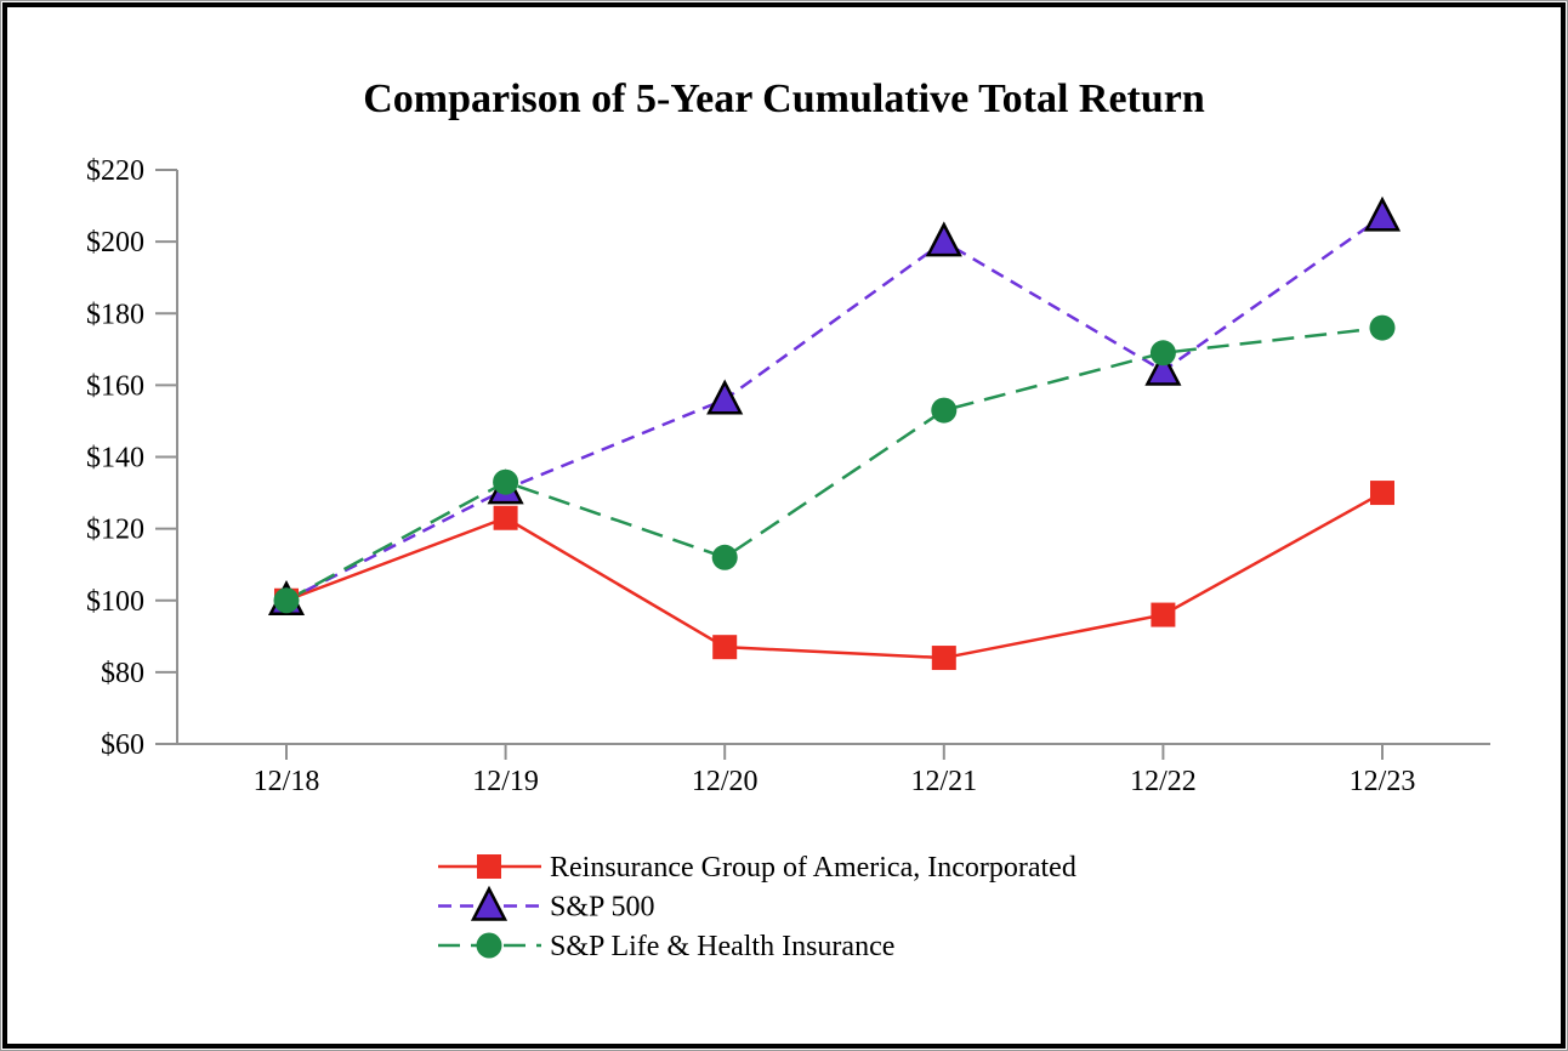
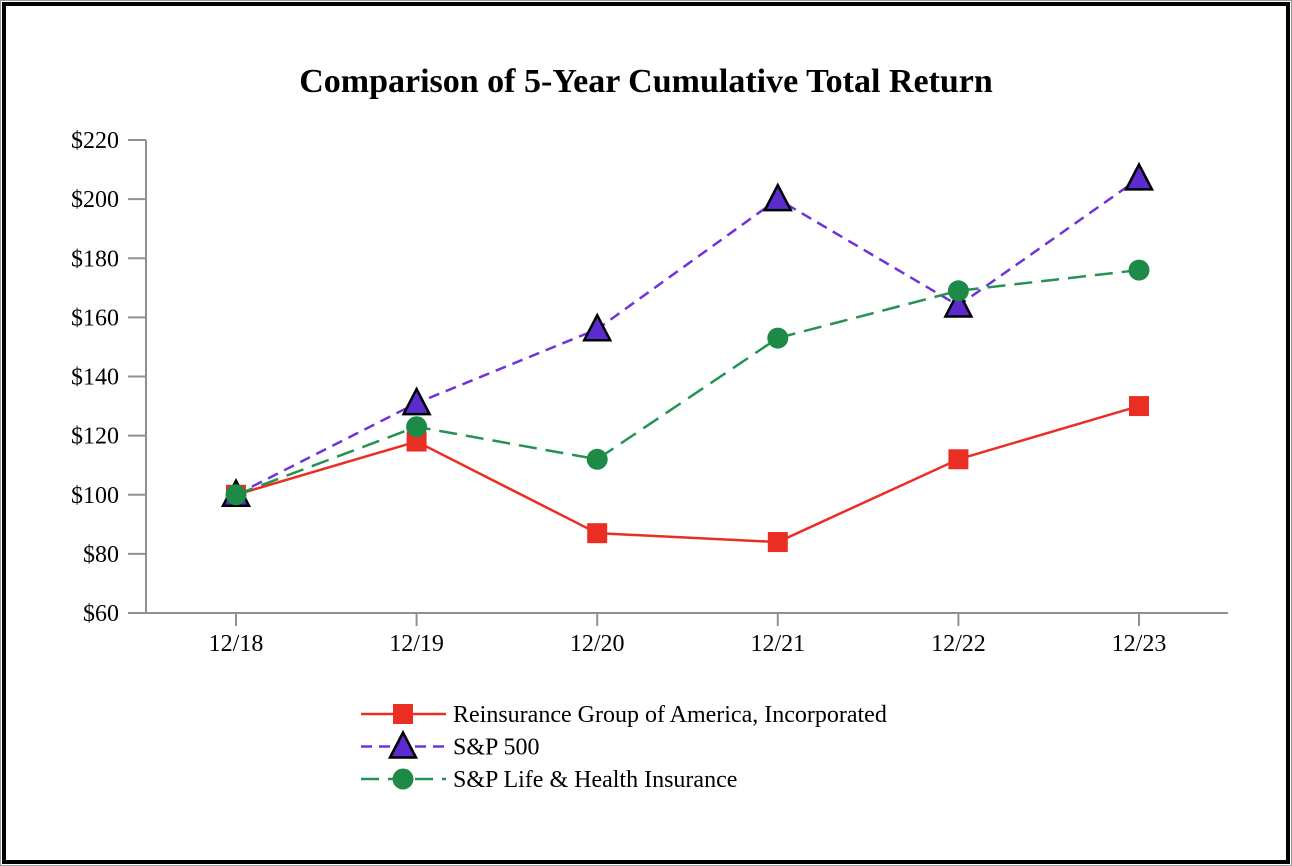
Reinsurance Group of America, Incorporated/12/19: $123 -> $118
S&P Life & Health Insurance/12/19: $133 -> $123
Reinsurance Group of America, Incorporated/12/22: $96 -> $112
